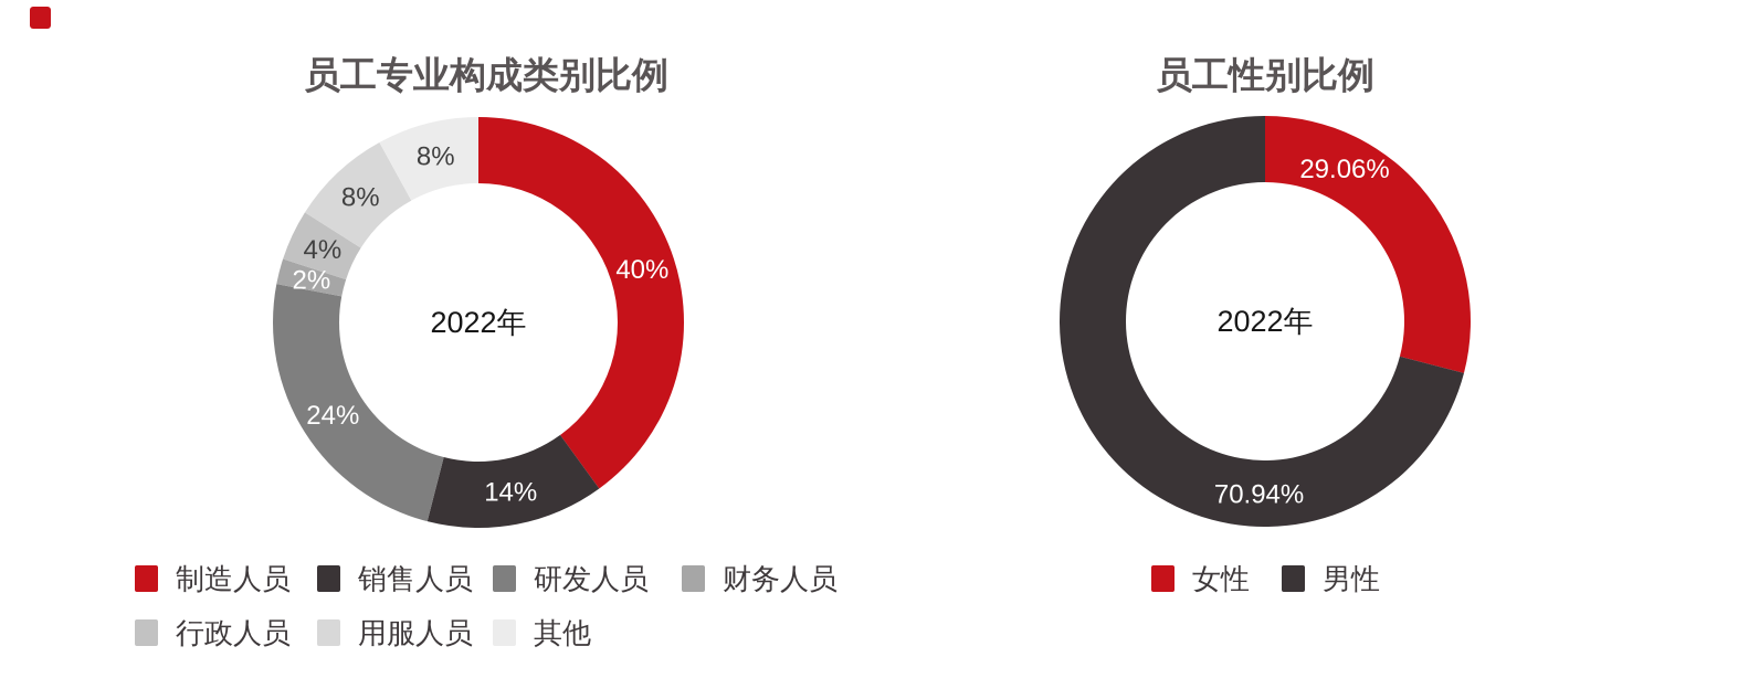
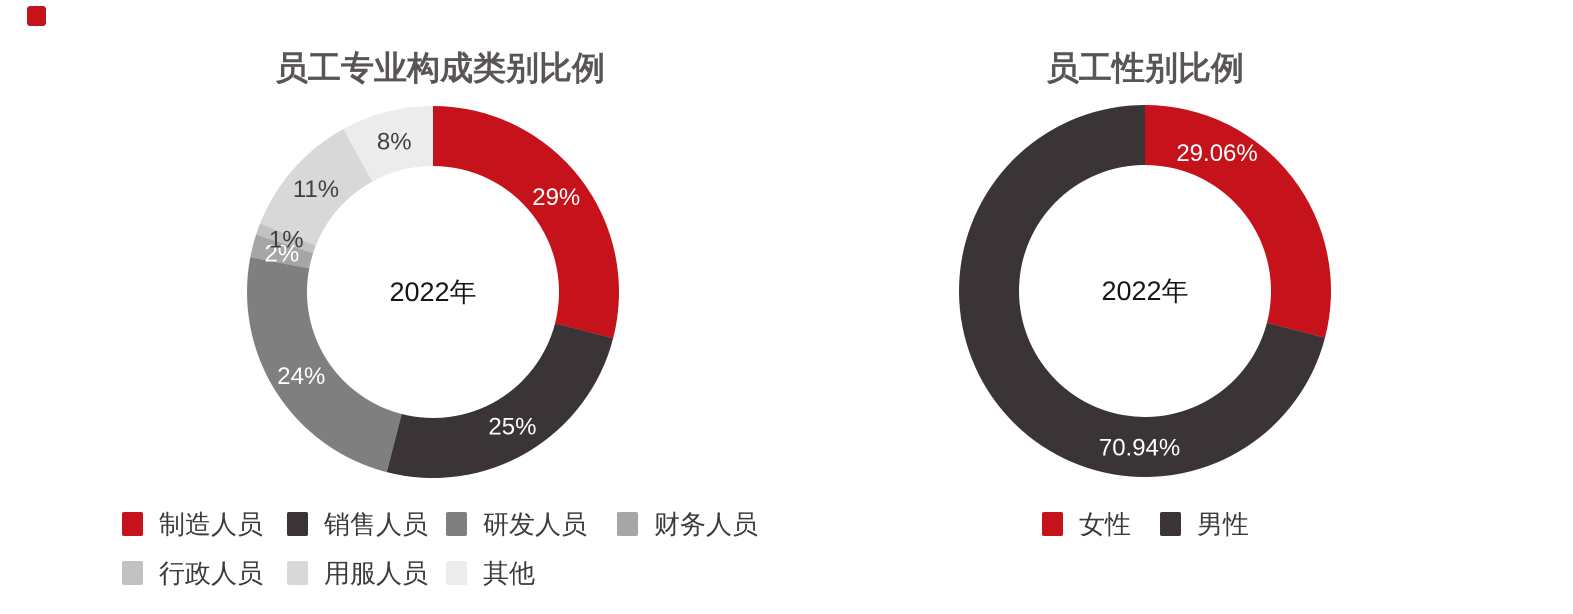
员工专业构成类别比例/制造人员: 40% -> 29%
员工专业构成类别比例/销售人员: 14% -> 25%
员工专业构成类别比例/行政人员: 4% -> 1%
员工专业构成类别比例/用服人员: 8% -> 11%
